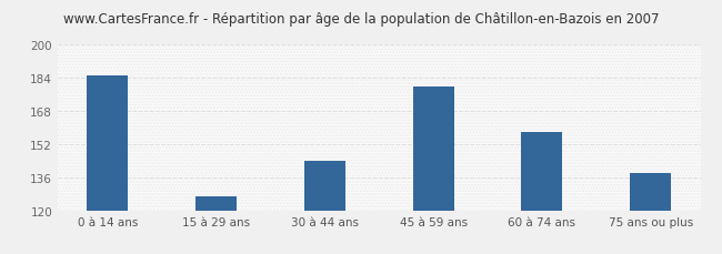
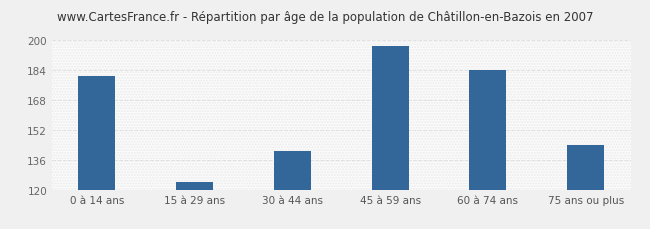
0 à 14 ans: 185 -> 181
15 à 29 ans: 127 -> 124
30 à 44 ans: 144 -> 141
45 à 59 ans: 180 -> 197
60 à 74 ans: 158 -> 184
75 ans ou plus: 138 -> 144
